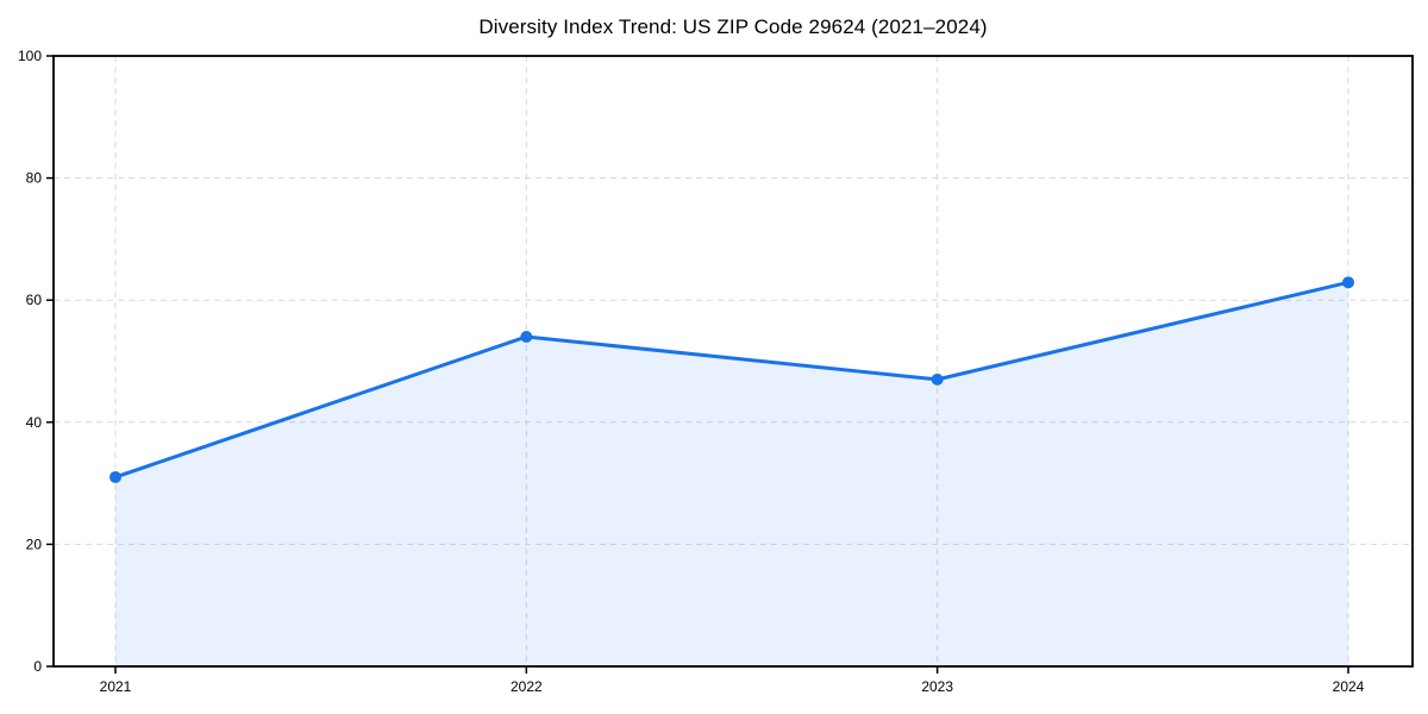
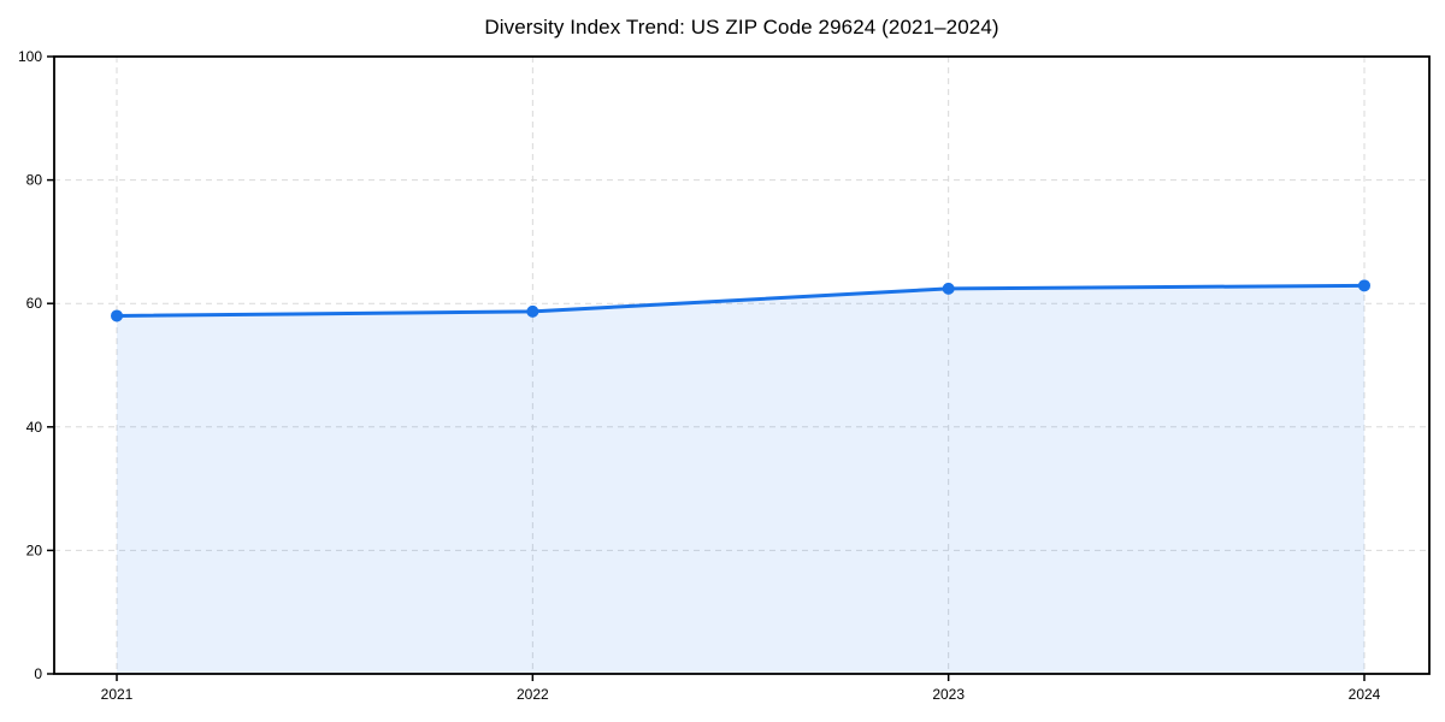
2021: 31 -> 58
2022: 54 -> 59
2023: 47 -> 62
